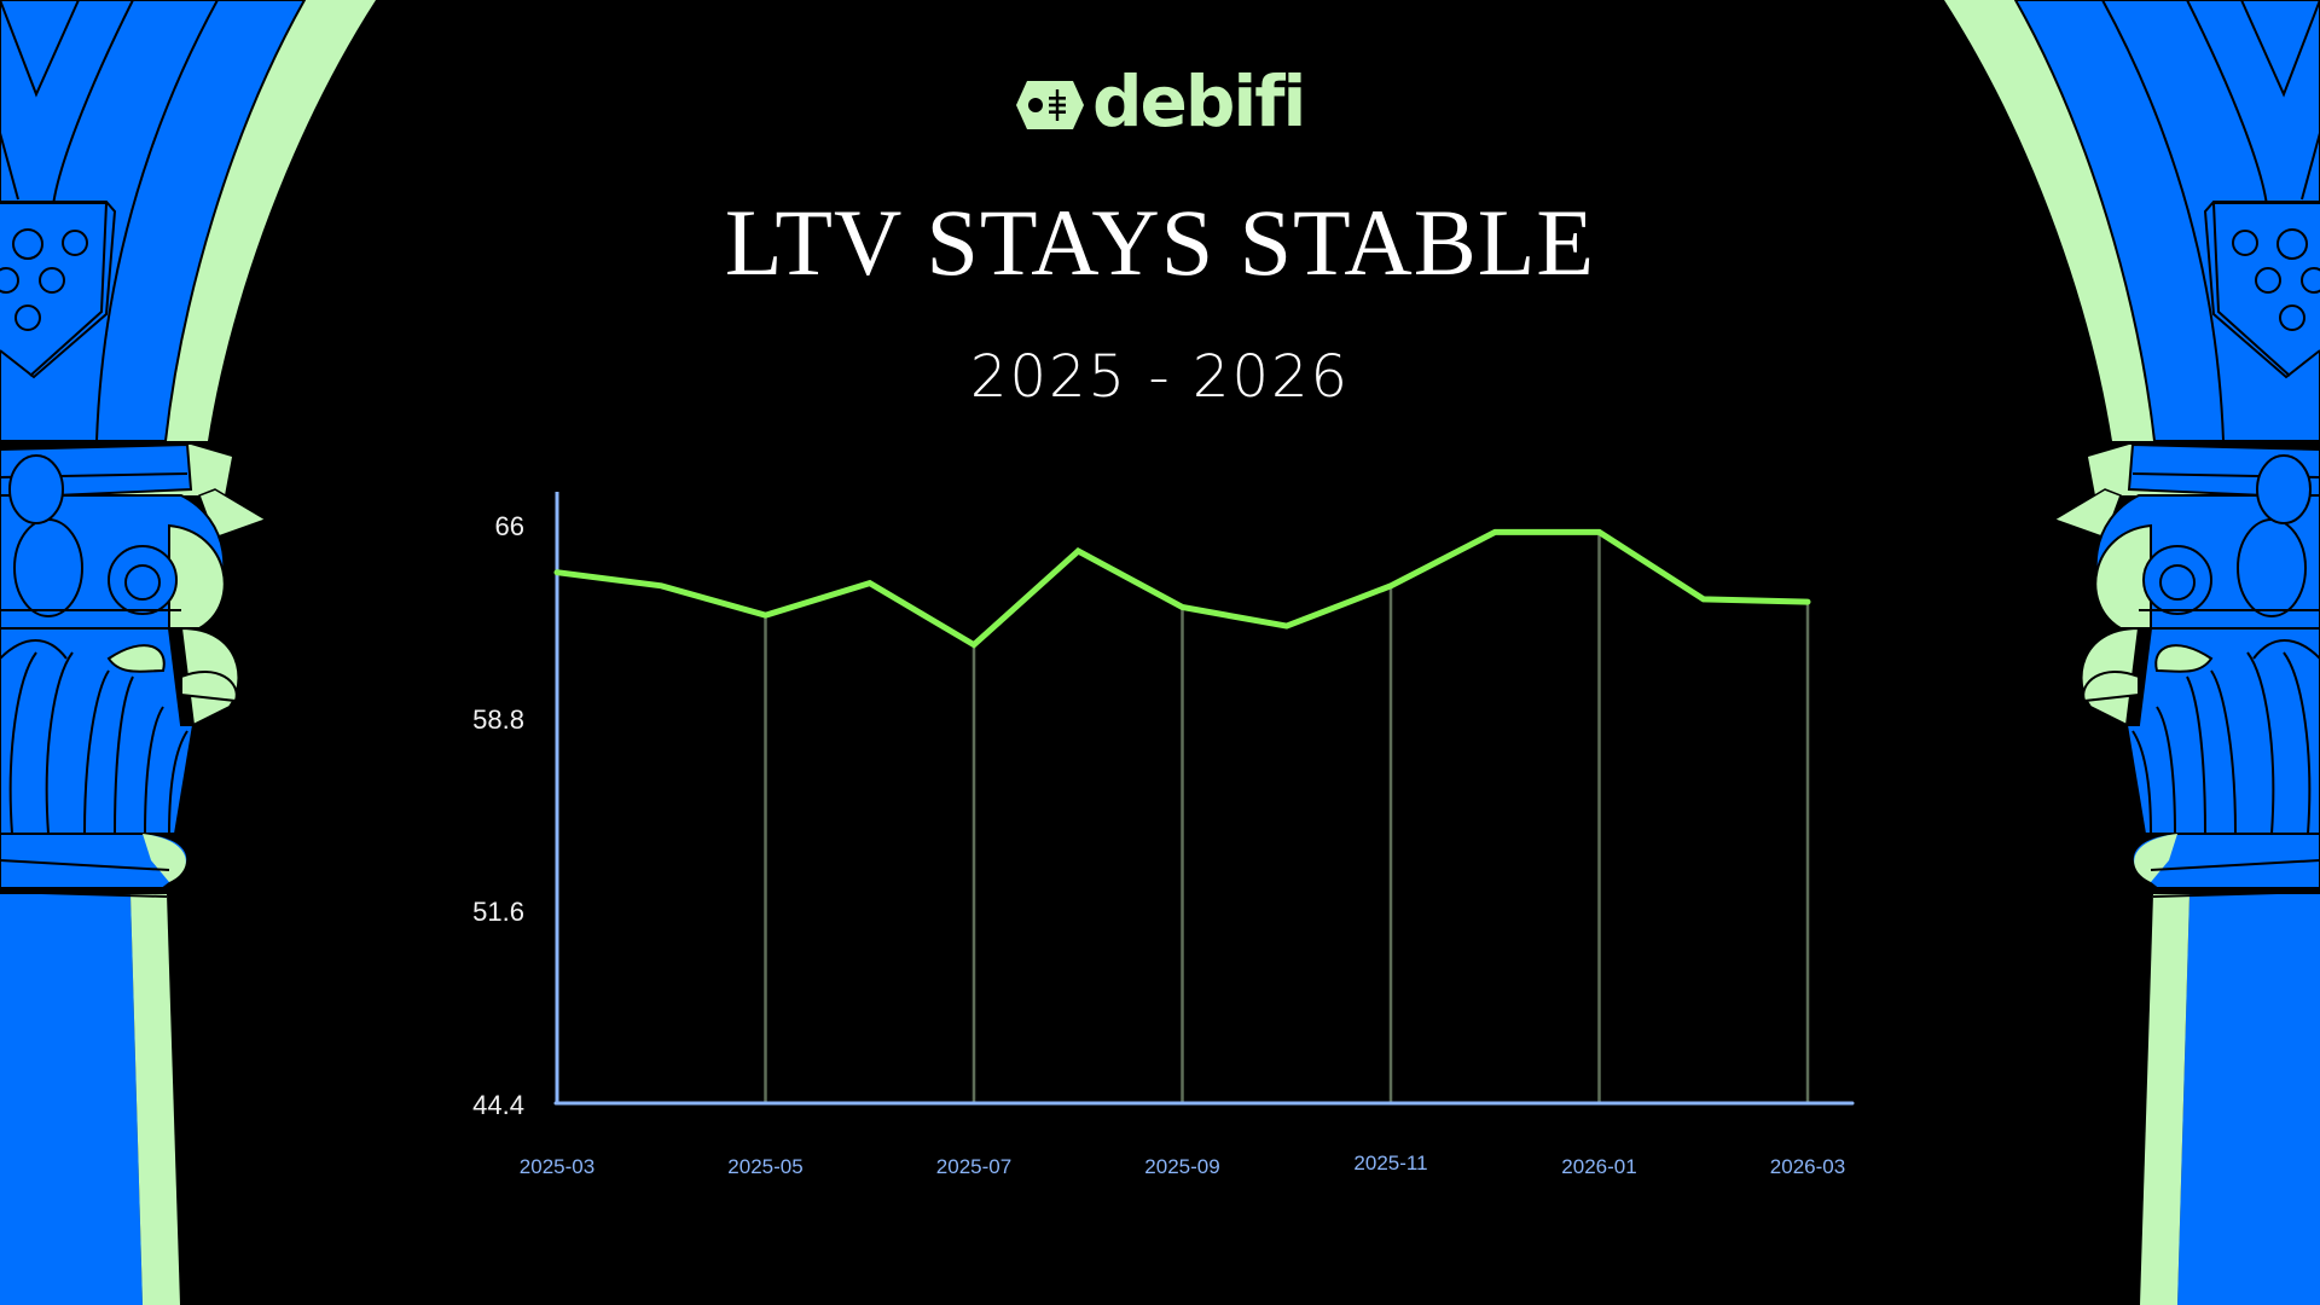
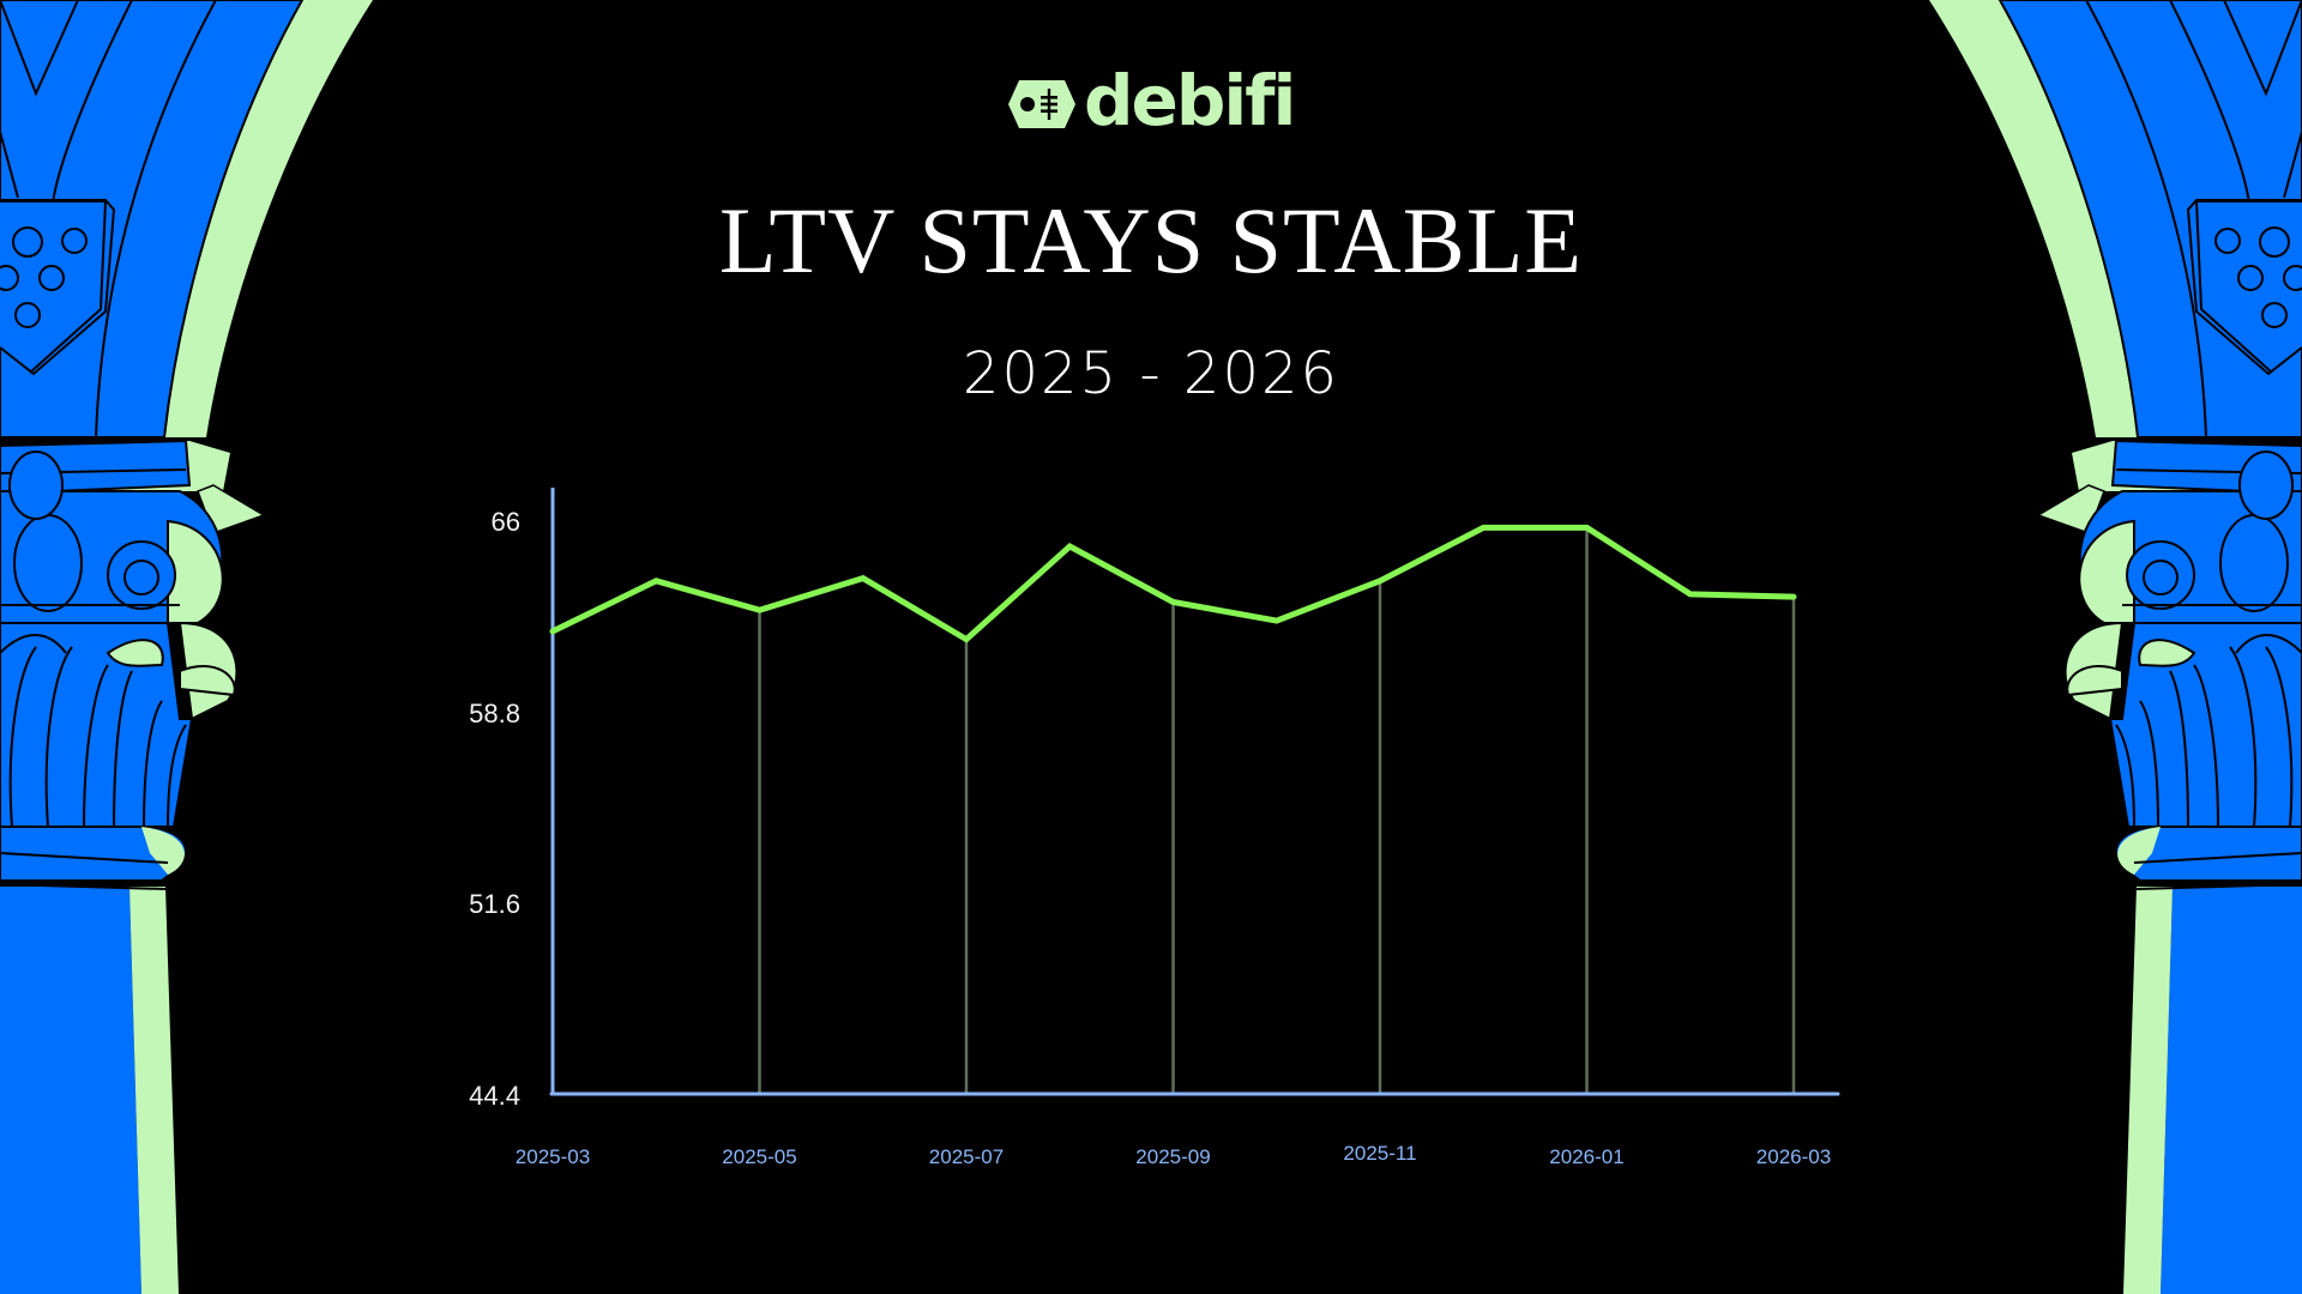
2025-03: 64.3 -> 61.9
